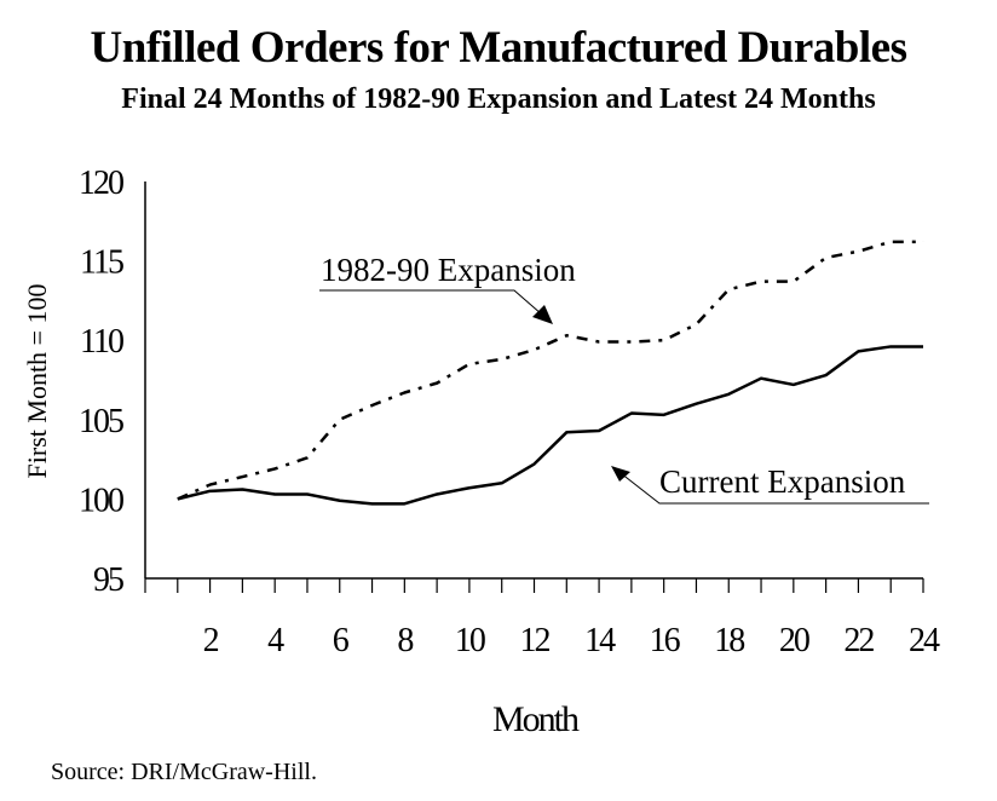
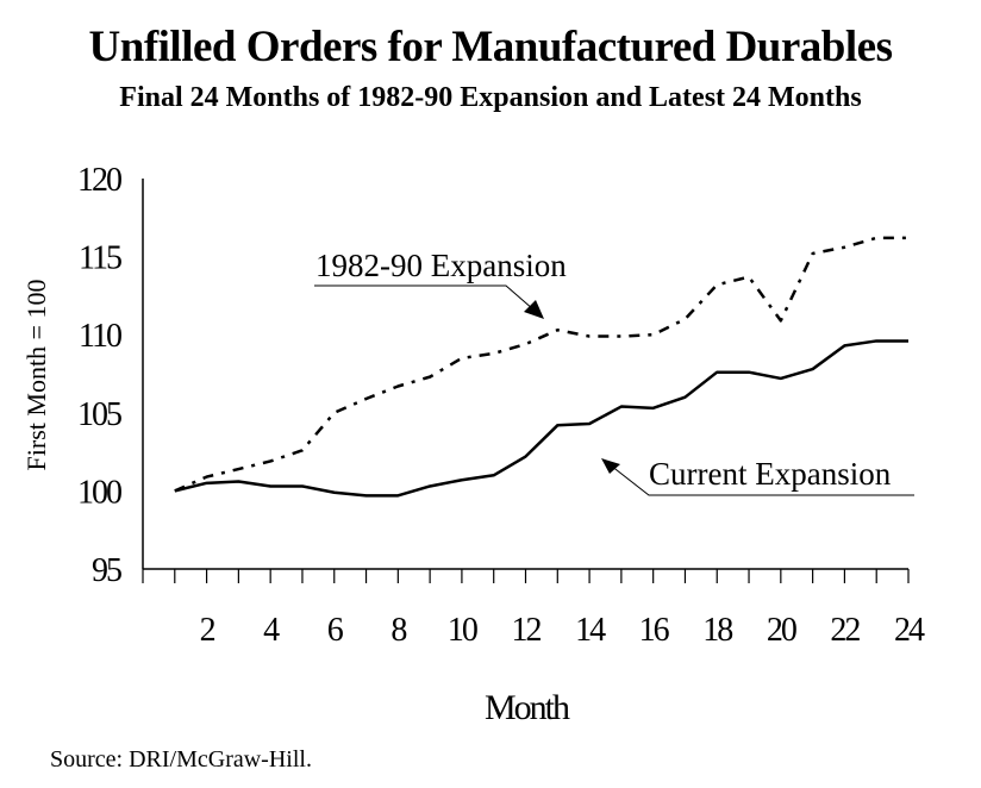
Current Expansion/18: 106.6 -> 107.6
1982-90 Expansion/20: 113.7 -> 110.9
